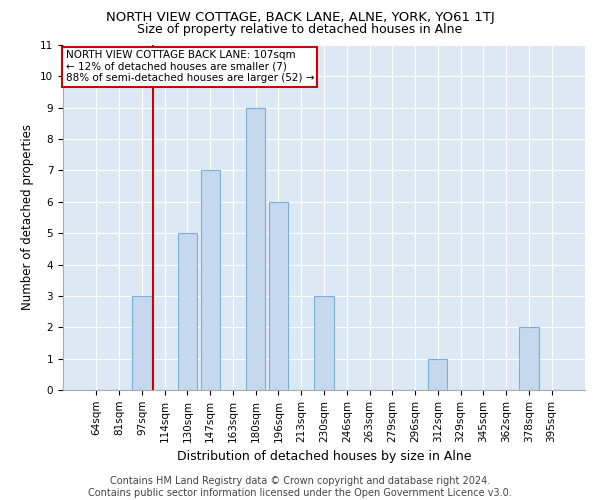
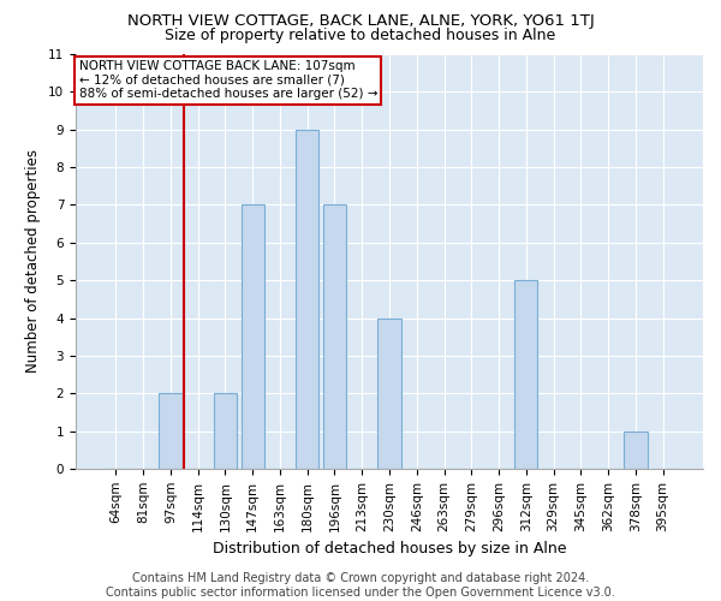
97sqm: 3 -> 2
130sqm: 5 -> 2
196sqm: 6 -> 7
230sqm: 3 -> 4
312sqm: 1 -> 5
378sqm: 2 -> 1
